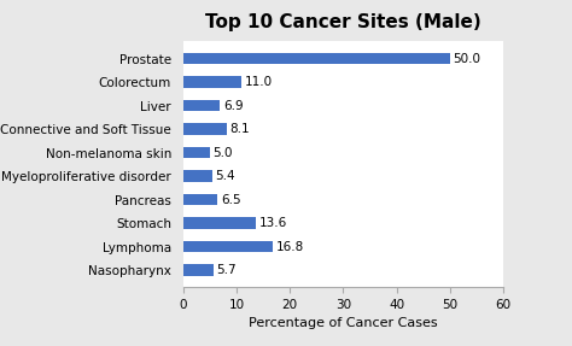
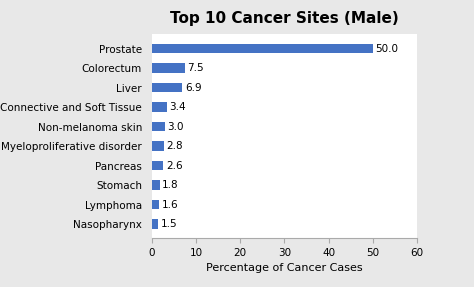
Colorectum: 11.0 -> 7.5
Connective and Soft Tissue: 8.1 -> 3.4
Non-melanoma skin: 5.0 -> 3.0
Myeloproliferative disorder: 5.4 -> 2.8
Pancreas: 6.5 -> 2.6
Stomach: 13.6 -> 1.8
Lymphoma: 16.8 -> 1.6
Nasopharynx: 5.7 -> 1.5
